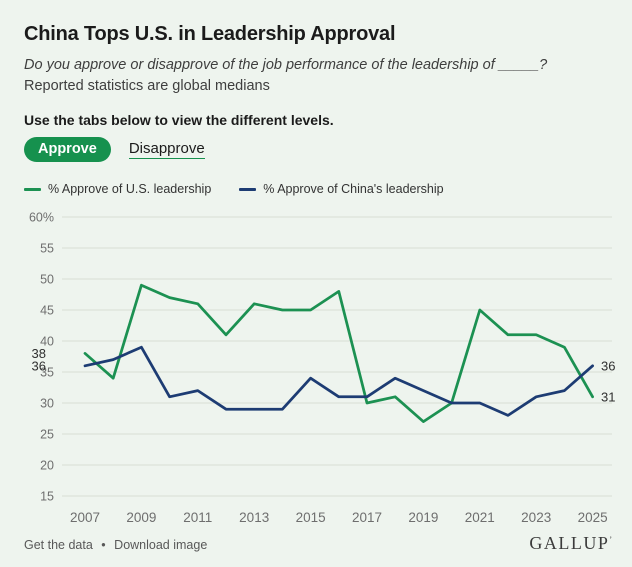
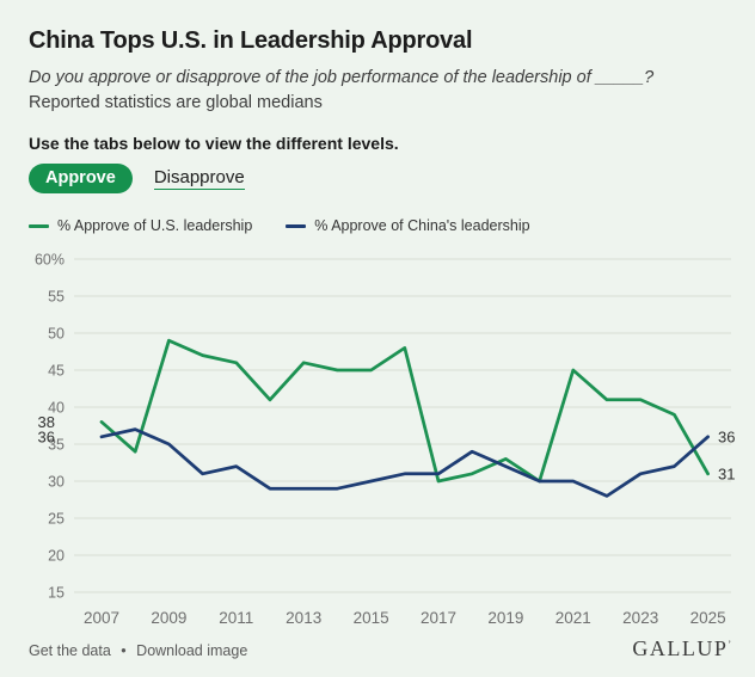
% Approve of China's leadership/2009: 39% -> 35%
% Approve of China's leadership/2015: 34% -> 30%
% Approve of U.S. leadership/2019: 27% -> 33%
